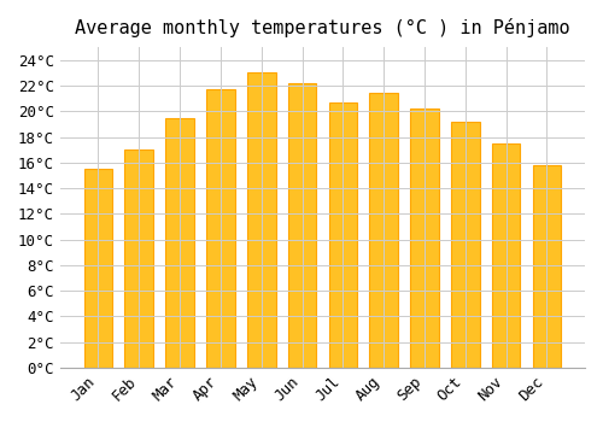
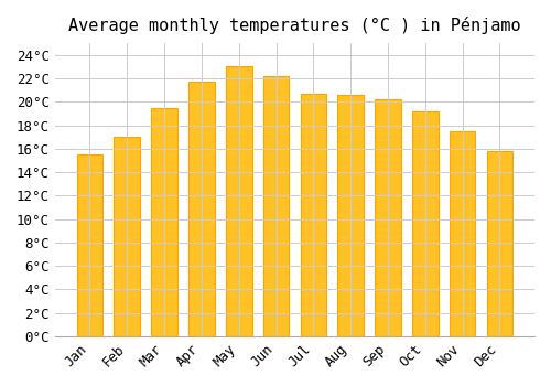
Aug: 21.4°C -> 20.6°C
